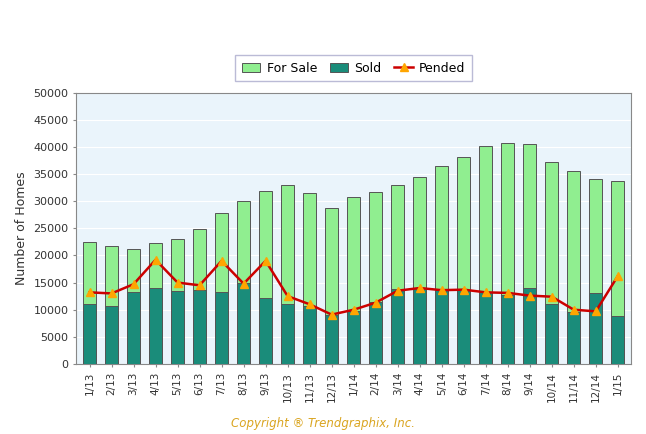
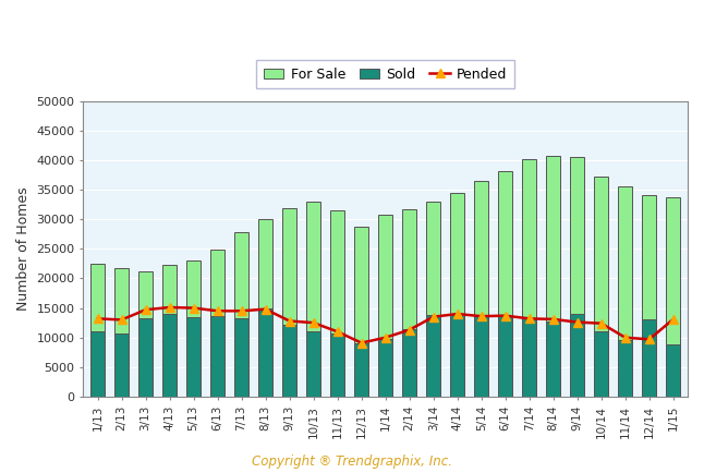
Pended/4/13: 19200 -> 15100
Pended/7/13: 19000 -> 14500
Pended/9/13: 19000 -> 12800
Pended/1/15: 16200 -> 13100
